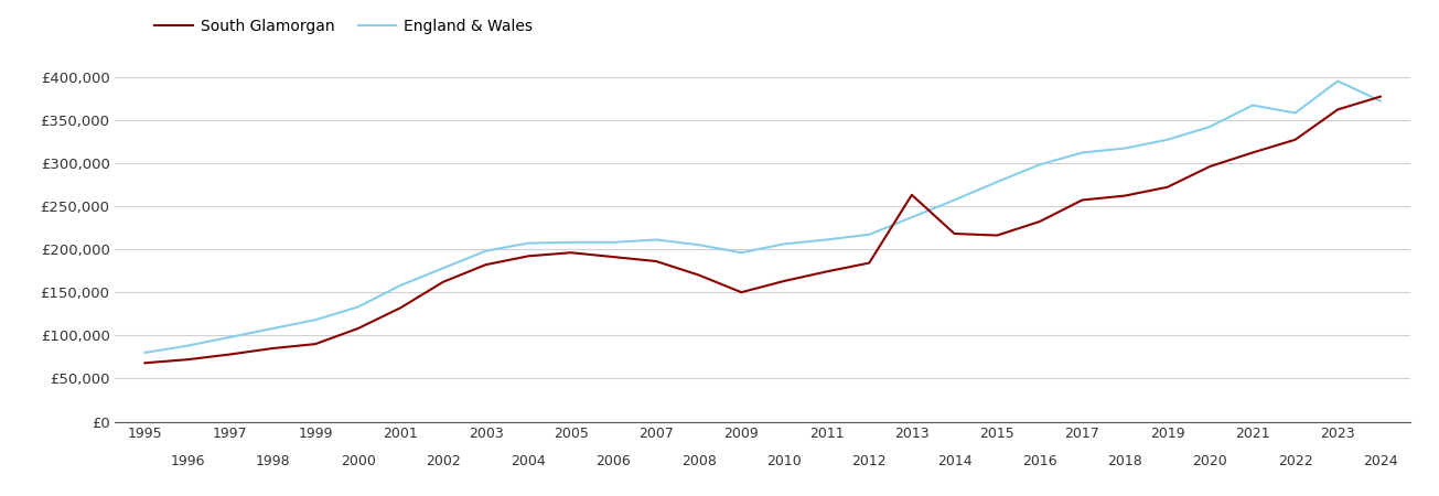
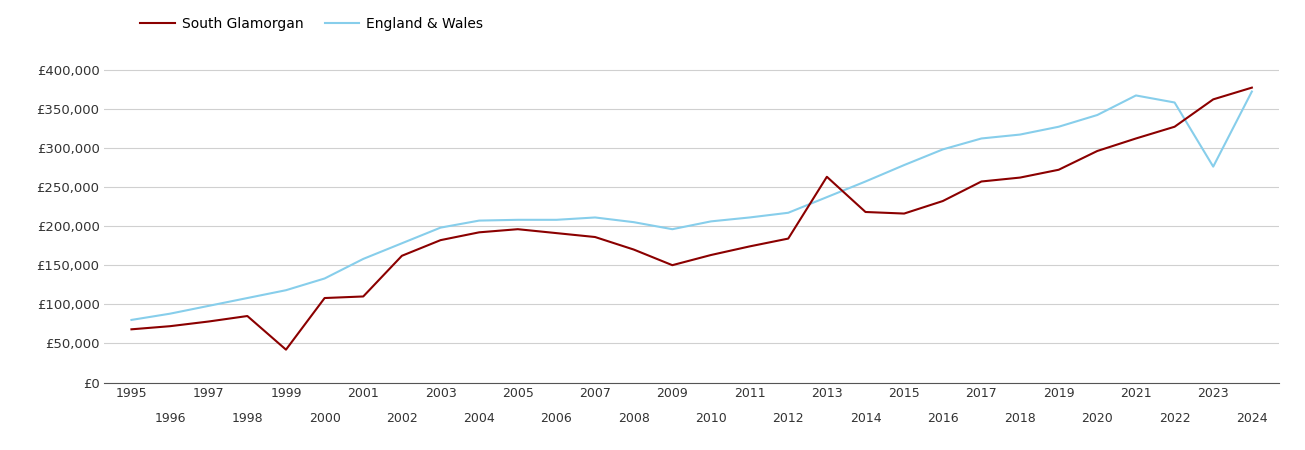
South Glamorgan/1999: £90,000 -> £42,000
South Glamorgan/2001: £132,000 -> £110,000
England & Wales/2023: £395,000 -> £276,000
